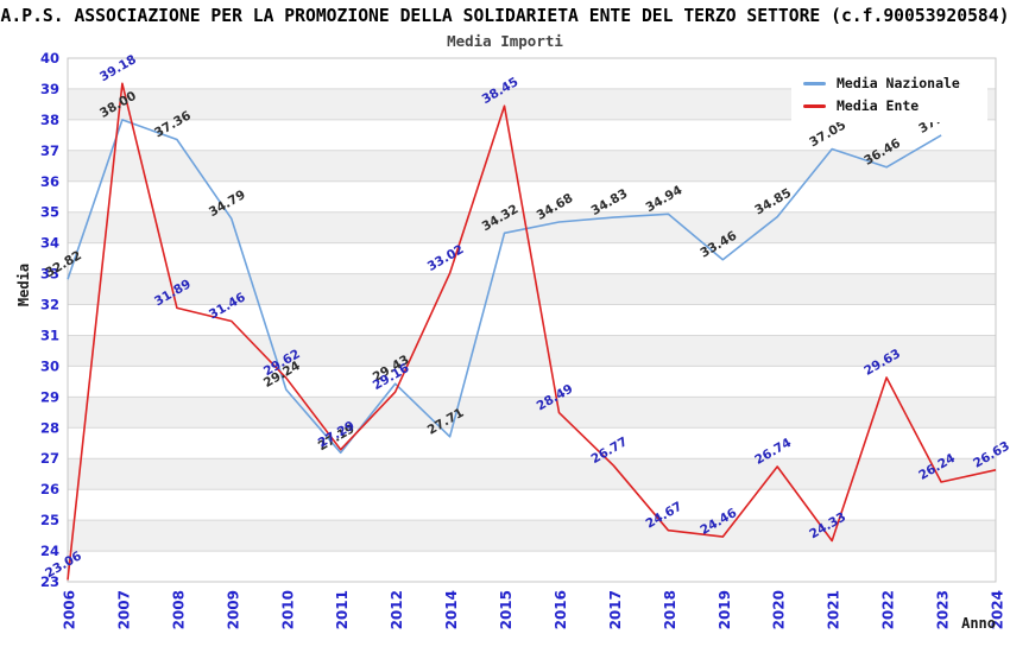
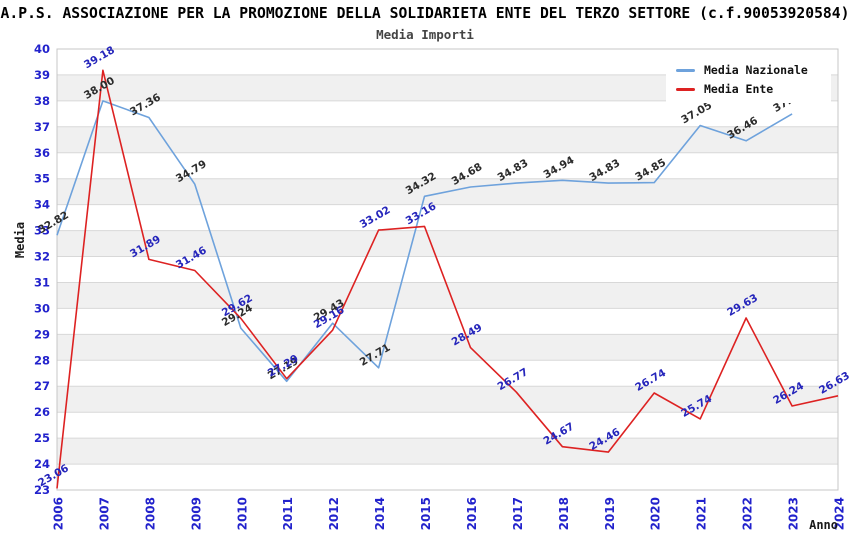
Media Ente/2015: 38.45 -> 33.16
Media Nazionale/2019: 33.46 -> 34.83
Media Ente/2021: 24.33 -> 25.74
